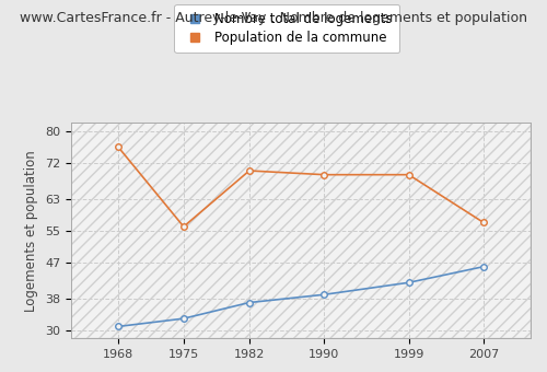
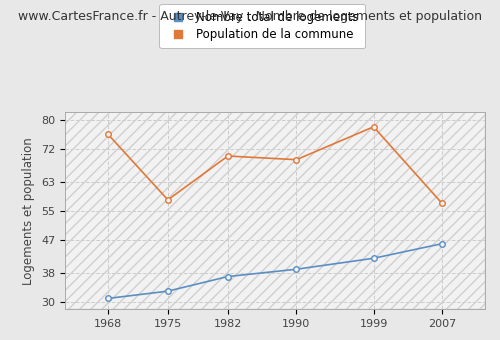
Population de la commune/1975: 56 -> 58
Population de la commune/1999: 69 -> 78
